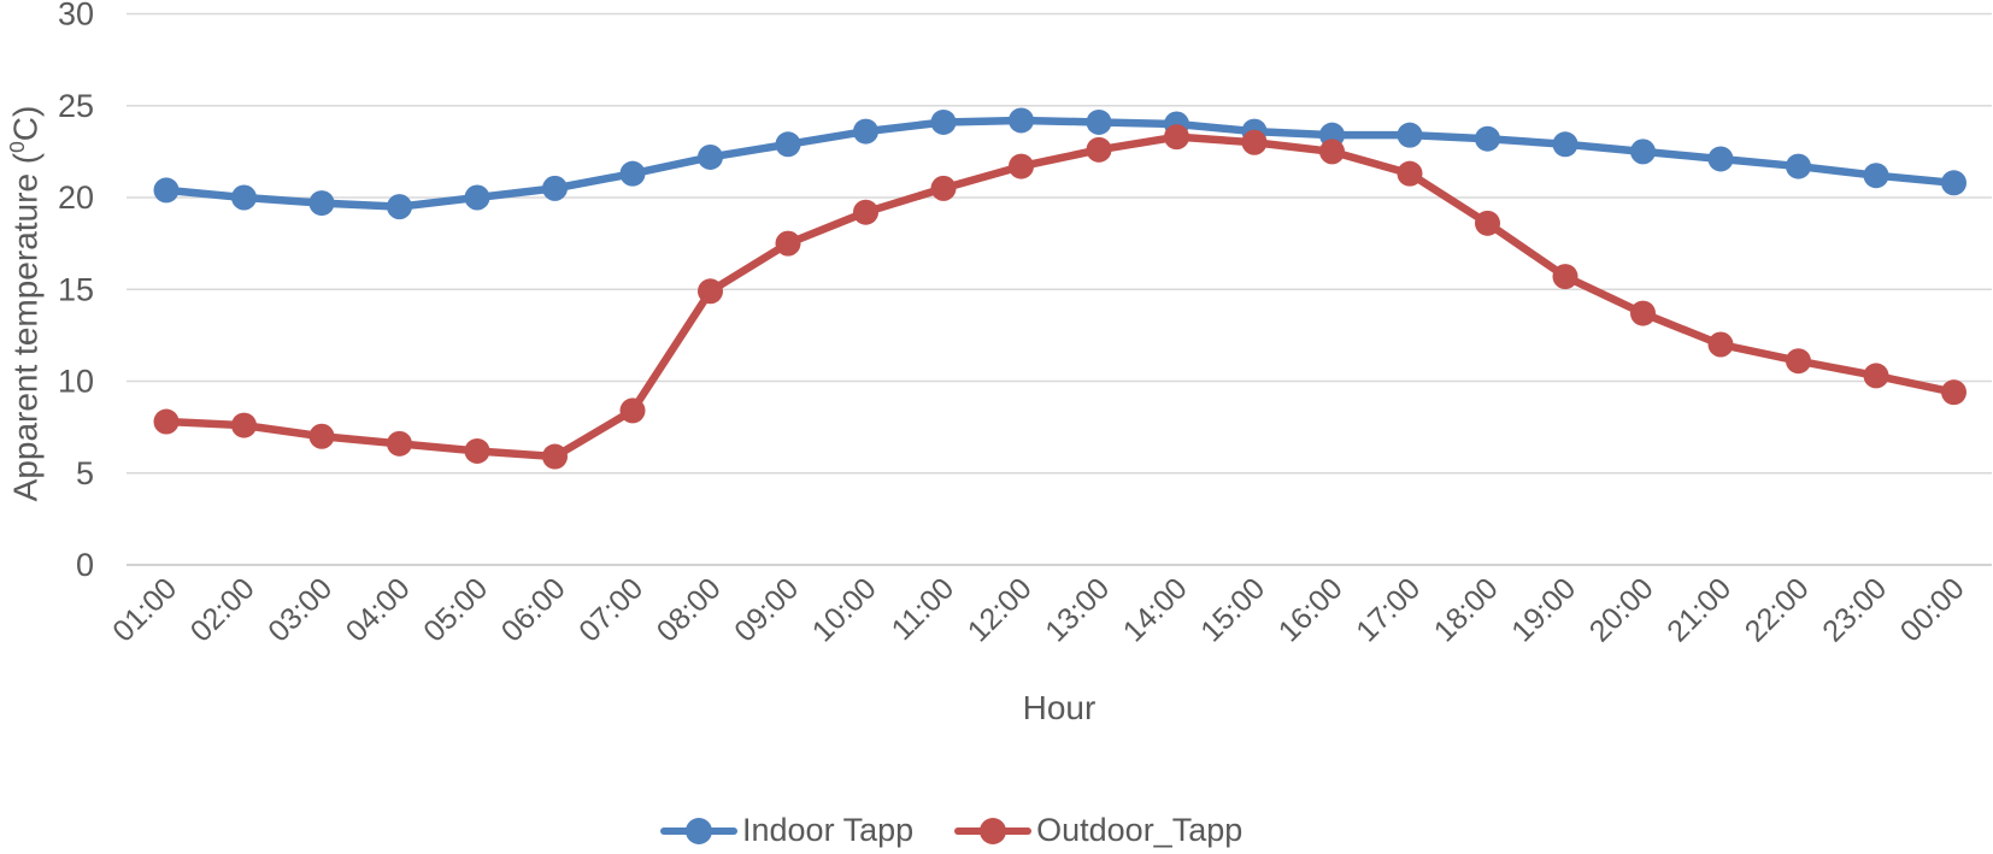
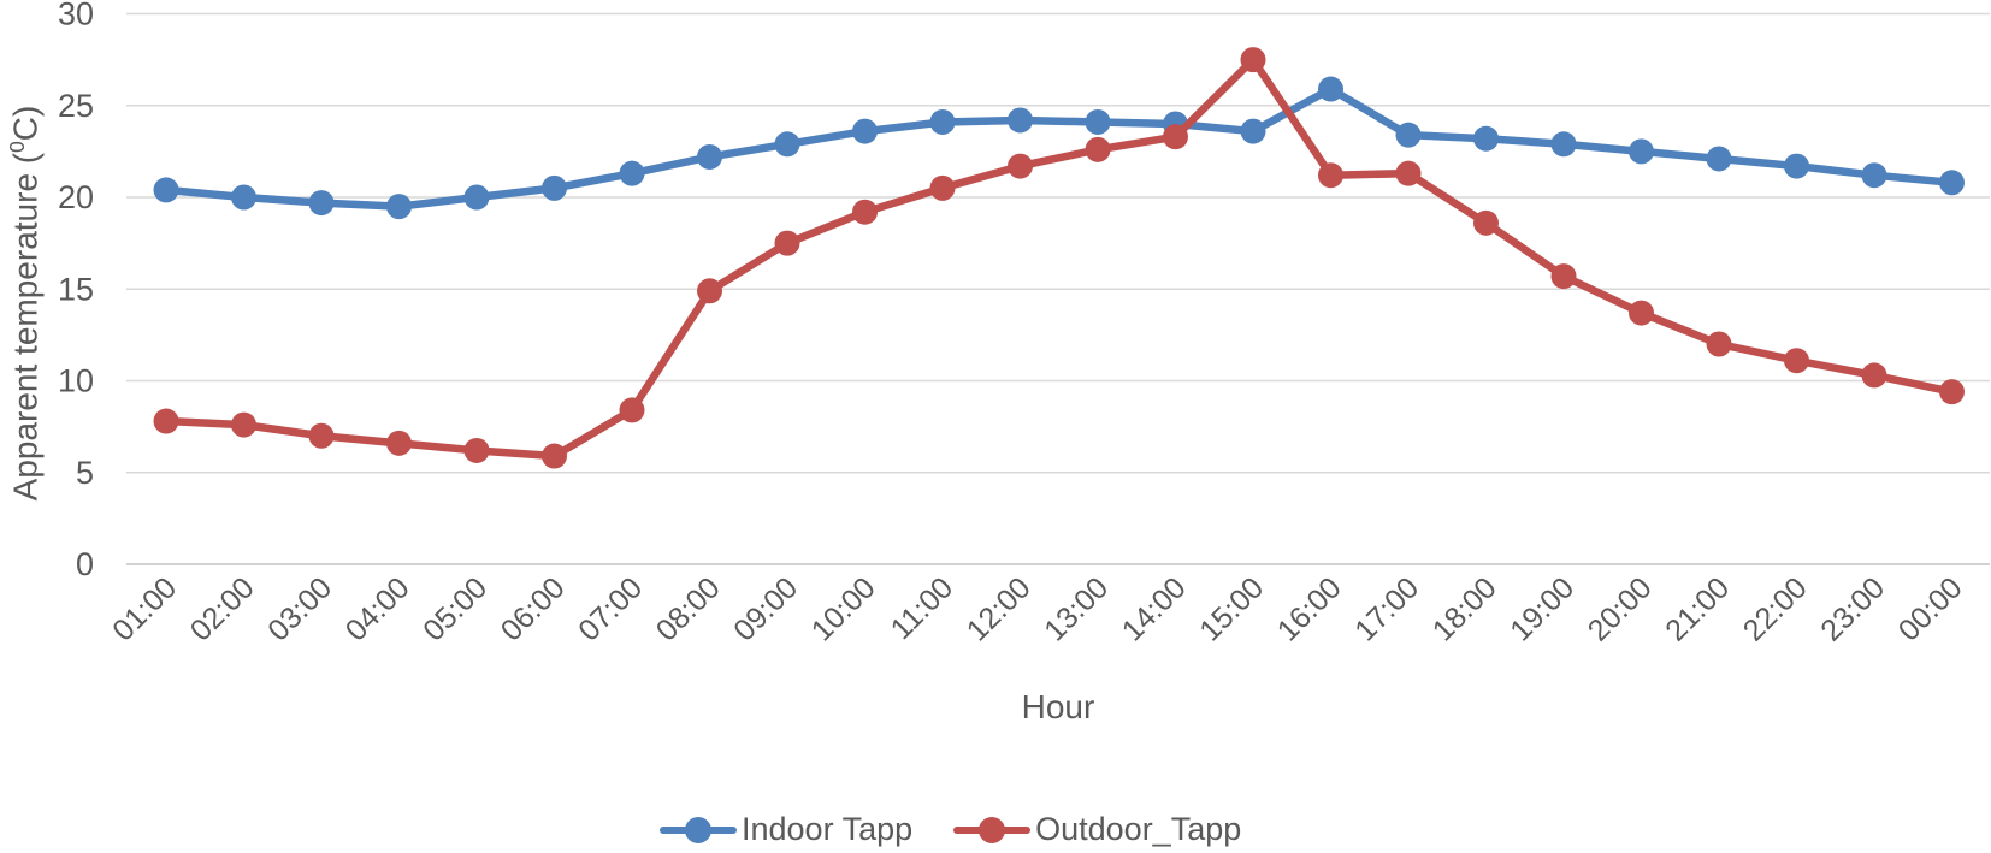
Outdoor_Tapp/15:00: 23.0 -> 27.5
Indoor Tapp/16:00: 23.4 -> 25.9
Outdoor_Tapp/16:00: 22.5 -> 21.2
